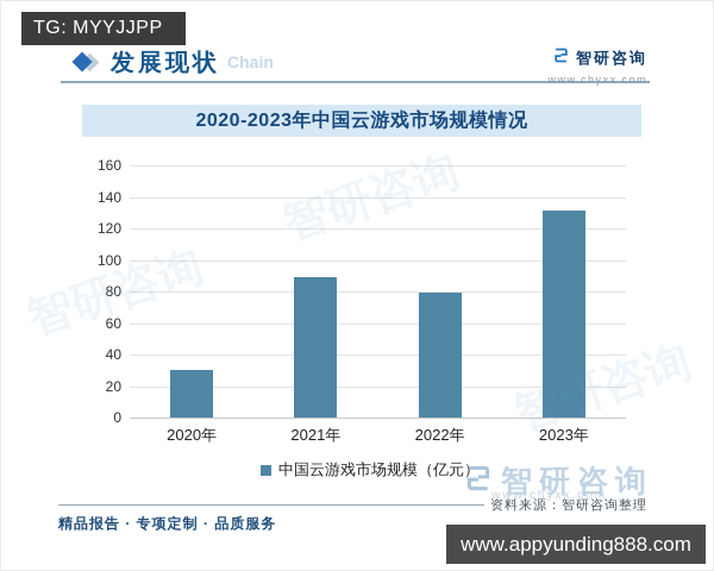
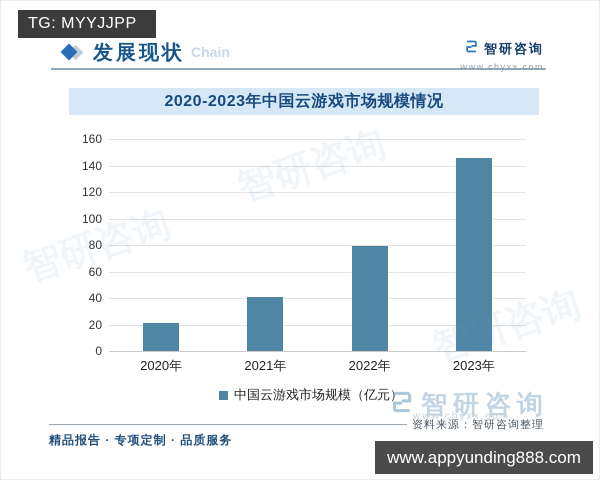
2020年: 30 -> 21
2021年: 89 -> 41
2023年: 131 -> 146
